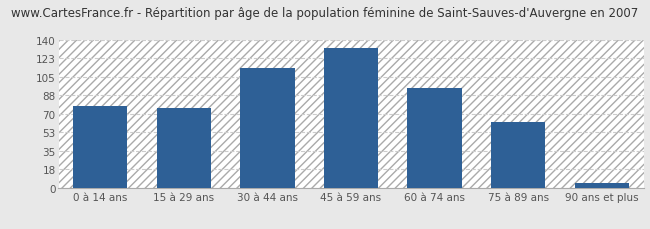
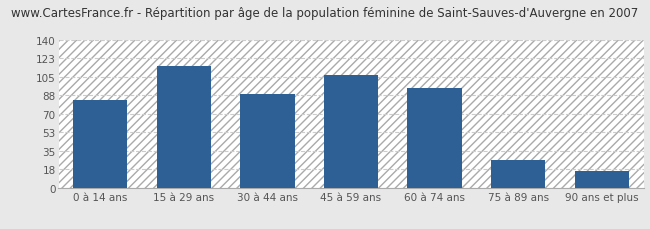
0 à 14 ans: 78 -> 83
15 à 29 ans: 76 -> 116
30 à 44 ans: 114 -> 89
45 à 59 ans: 133 -> 107
75 à 89 ans: 62 -> 26
90 ans et plus: 4 -> 16
